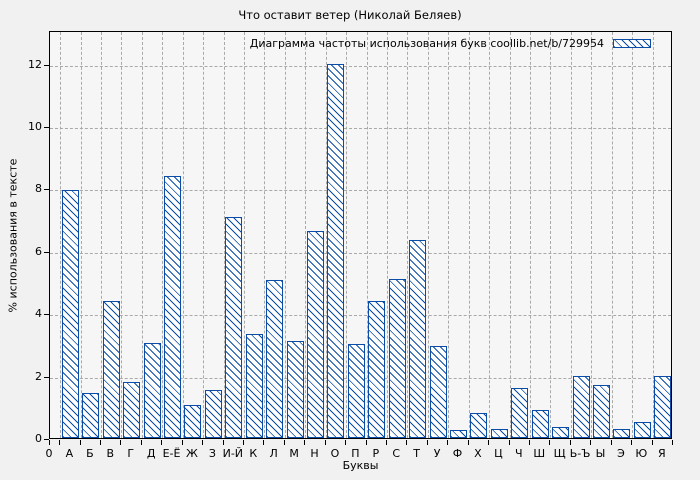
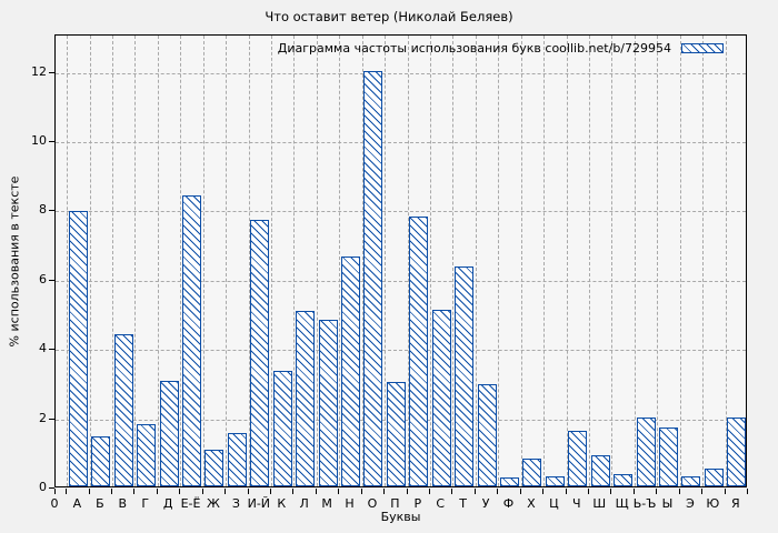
И-Й: 7.1 -> 7.7
М: 3.1 -> 4.8
Р: 4.4 -> 7.8
